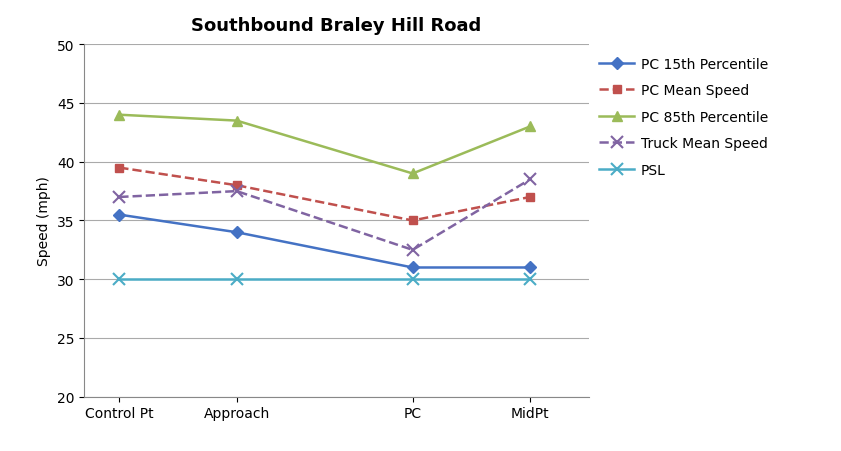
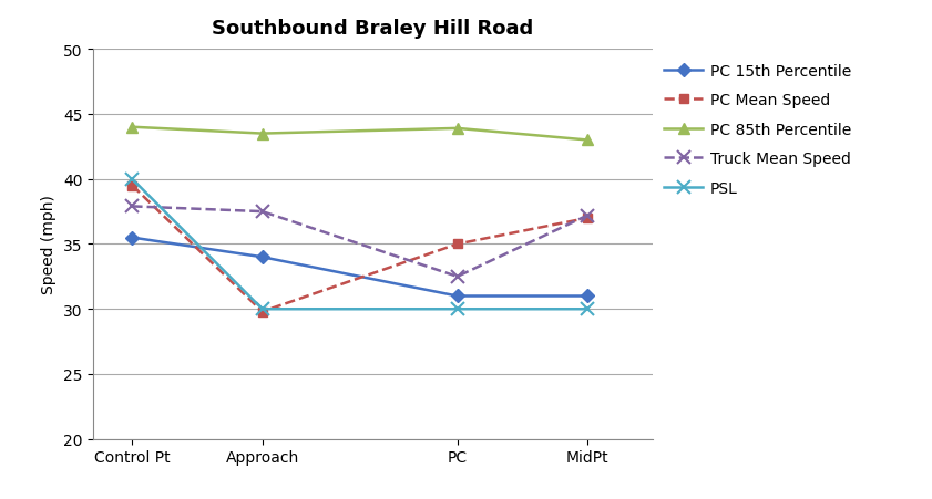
Truck Mean Speed/Control Pt: 37.0 -> 37.9
PSL/Control Pt: 30 -> 40
PC Mean Speed/Approach: 38.0 -> 29.8
PC 85th Percentile/PC: 39.0 -> 43.9
Truck Mean Speed/MidPt: 38.5 -> 37.2
